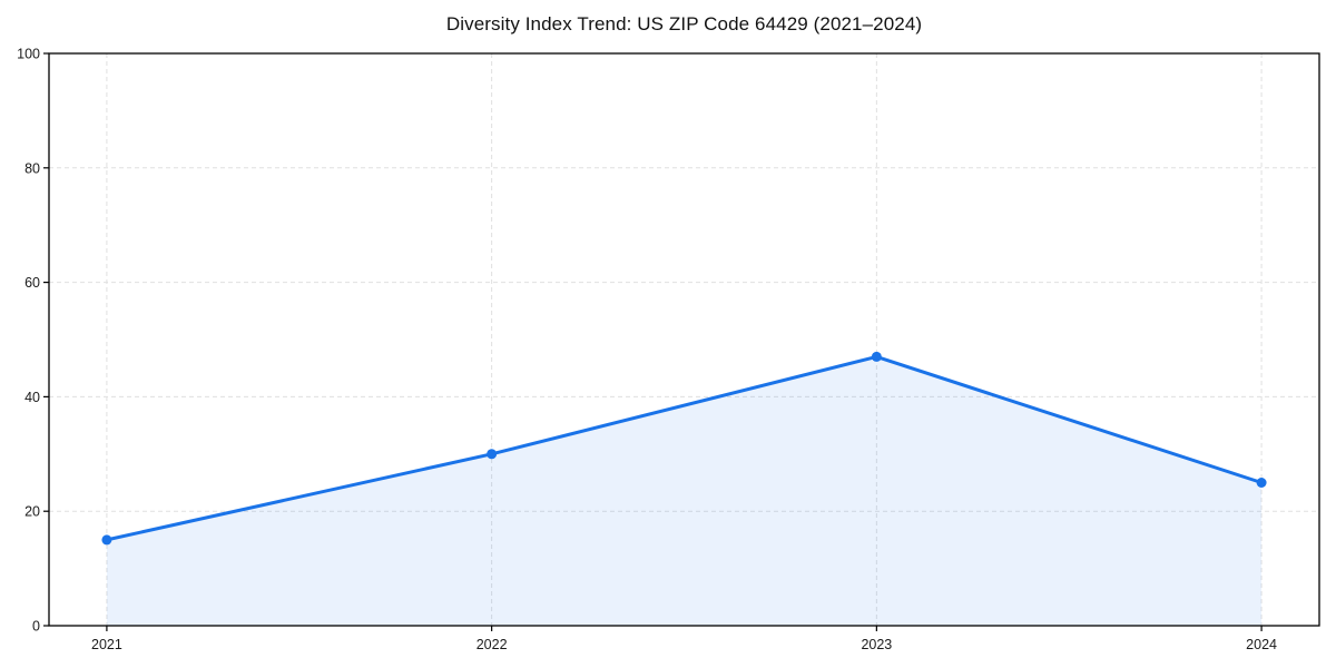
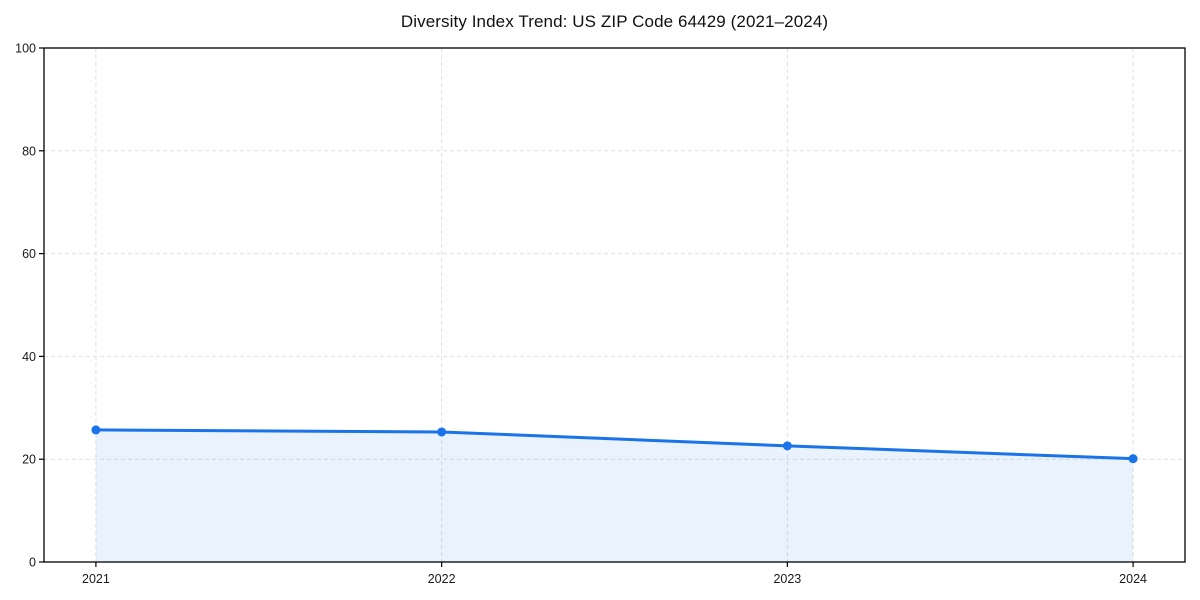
2021: 15 -> 26
2022: 30 -> 25
2023: 47 -> 23
2024: 25 -> 20
